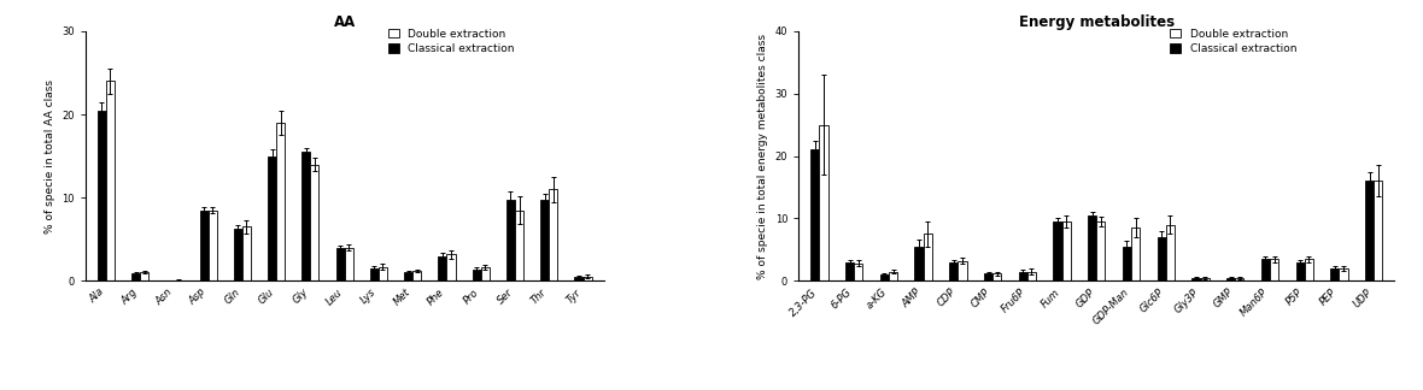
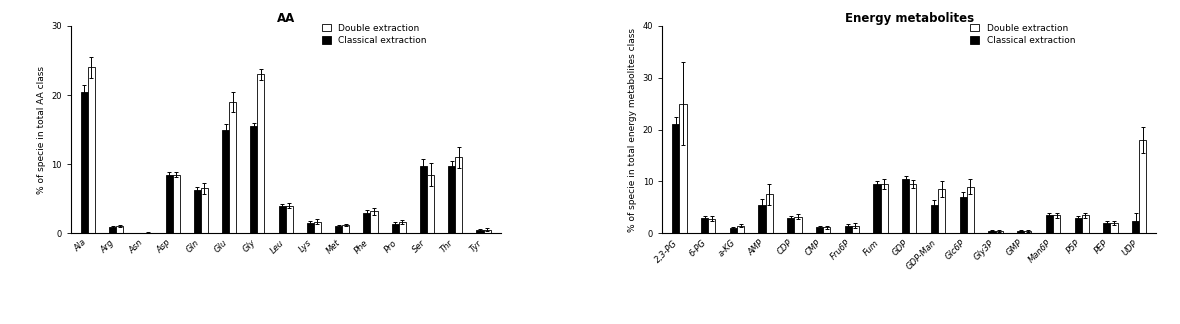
AA/Double extraction/Gly: 14.0 -> 23.0
Energy metabolites/Classical extraction/UDP: 16.0 -> 2.4
Energy metabolites/Double extraction/UDP: 16.0 -> 18.0
